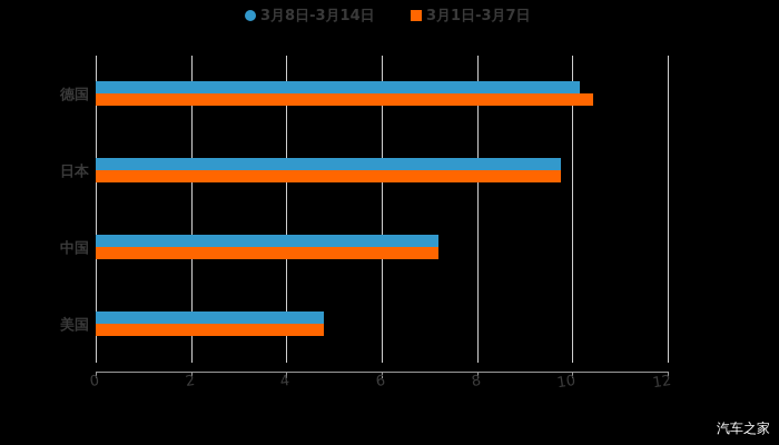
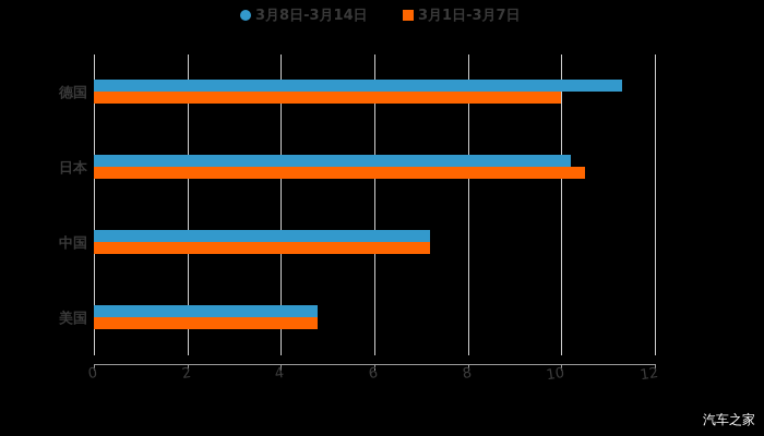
3月8日-3月14日/德国: 10.2 -> 11.3
3月1日-3月7日/德国: 10.4 -> 10.0
3月8日-3月14日/日本: 9.8 -> 10.2
3月1日-3月7日/日本: 9.8 -> 10.5
